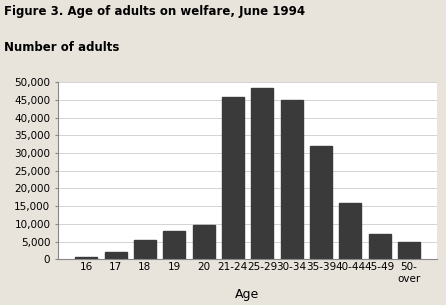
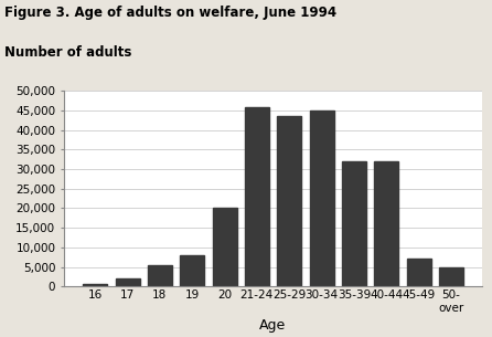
20: 9,800 -> 20,000
25-29: 48,500 -> 43,500
40-44: 16,000 -> 32,000
